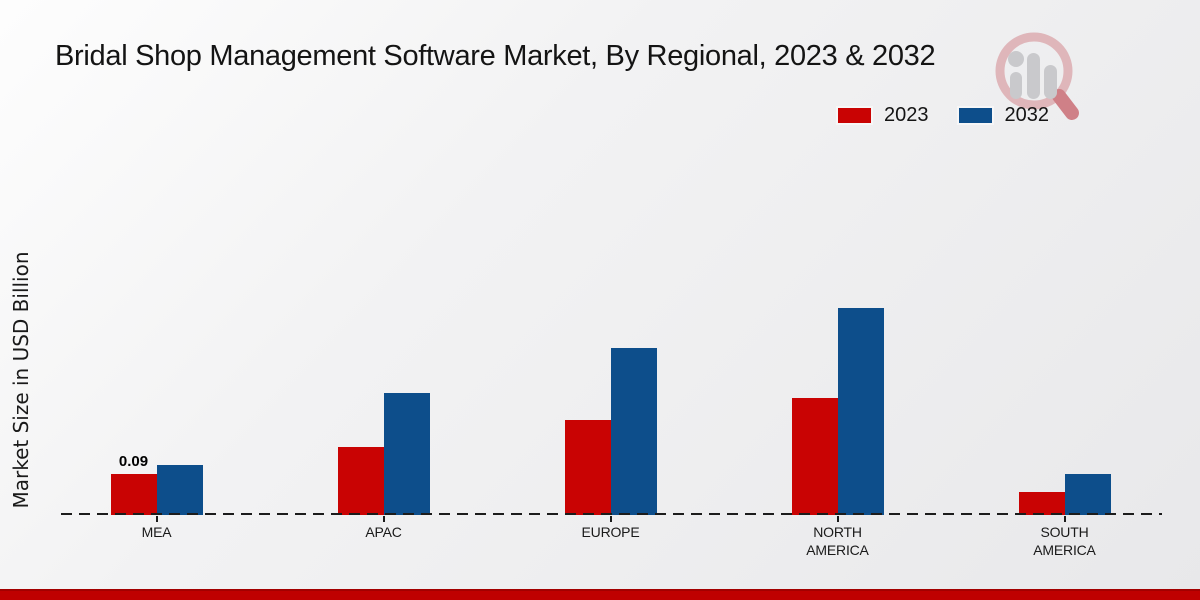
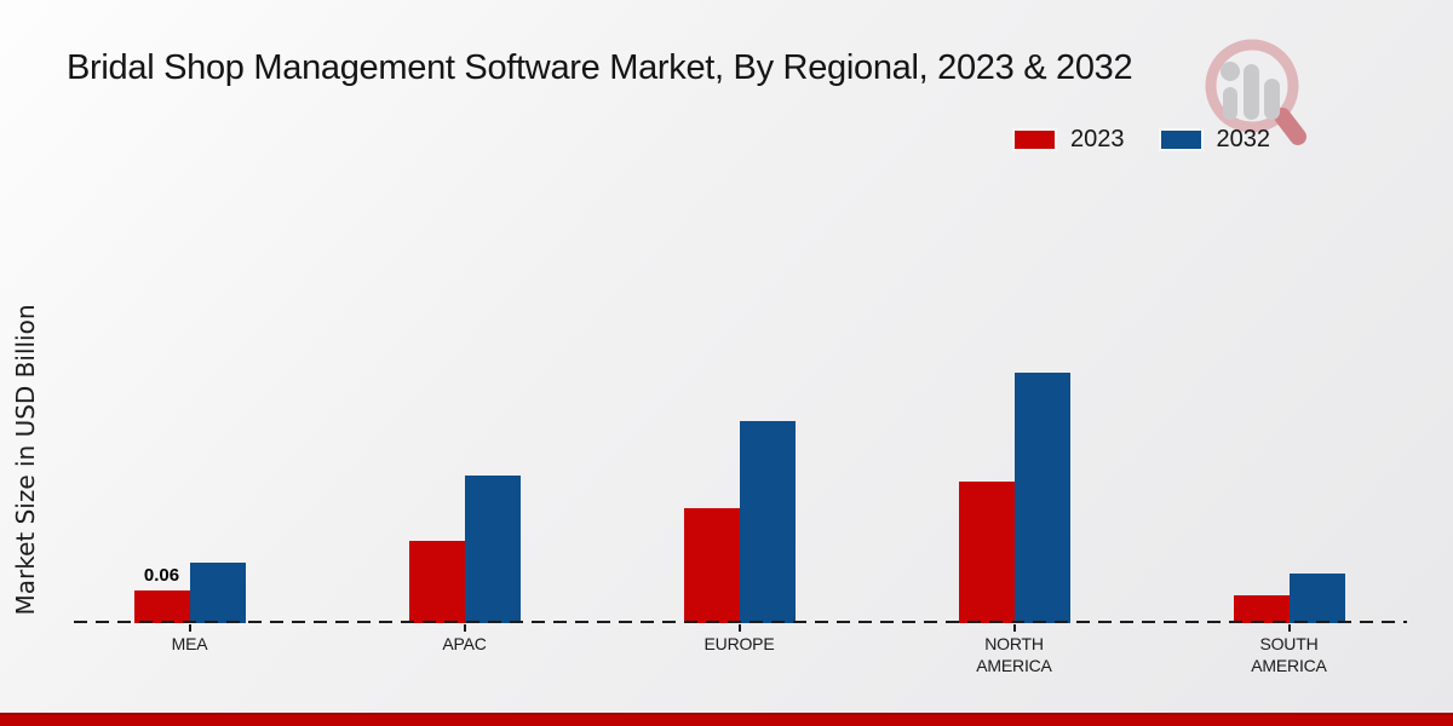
2023/MEA: 0.09 -> 0.06
